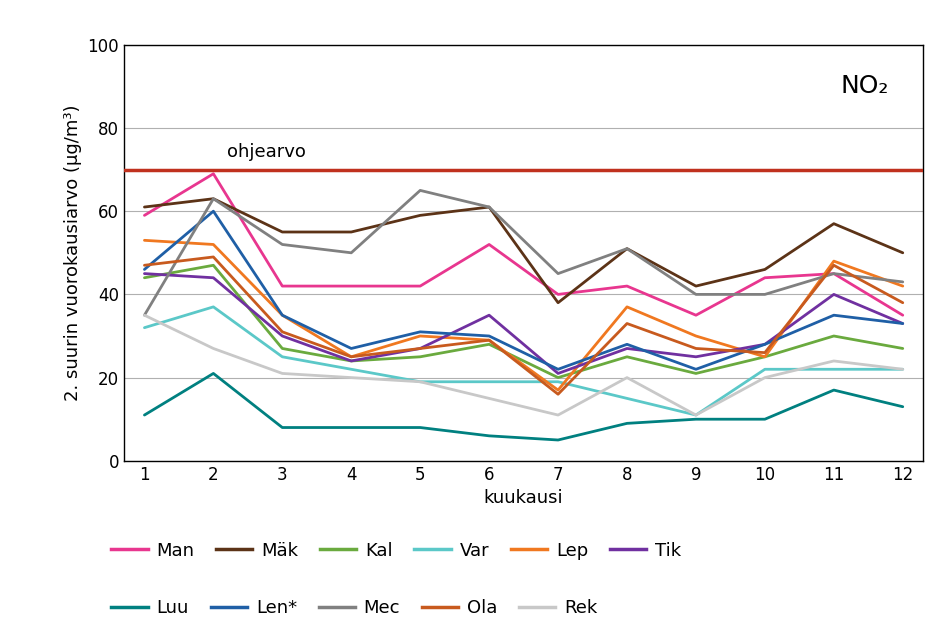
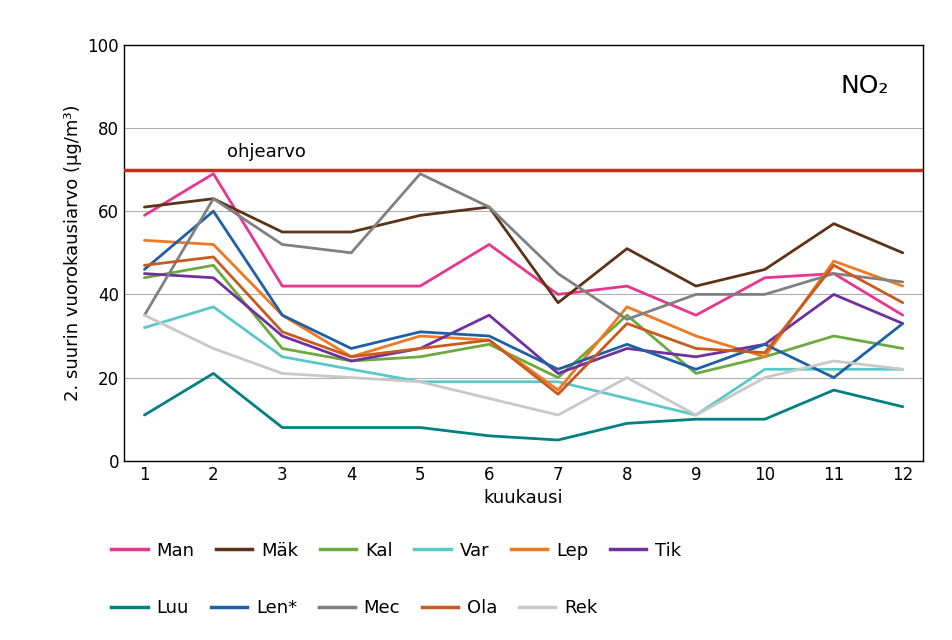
Mec/5: 65 -> 69
Kal/8: 25 -> 35
Mec/8: 51 -> 34
Len*/11: 35 -> 20
